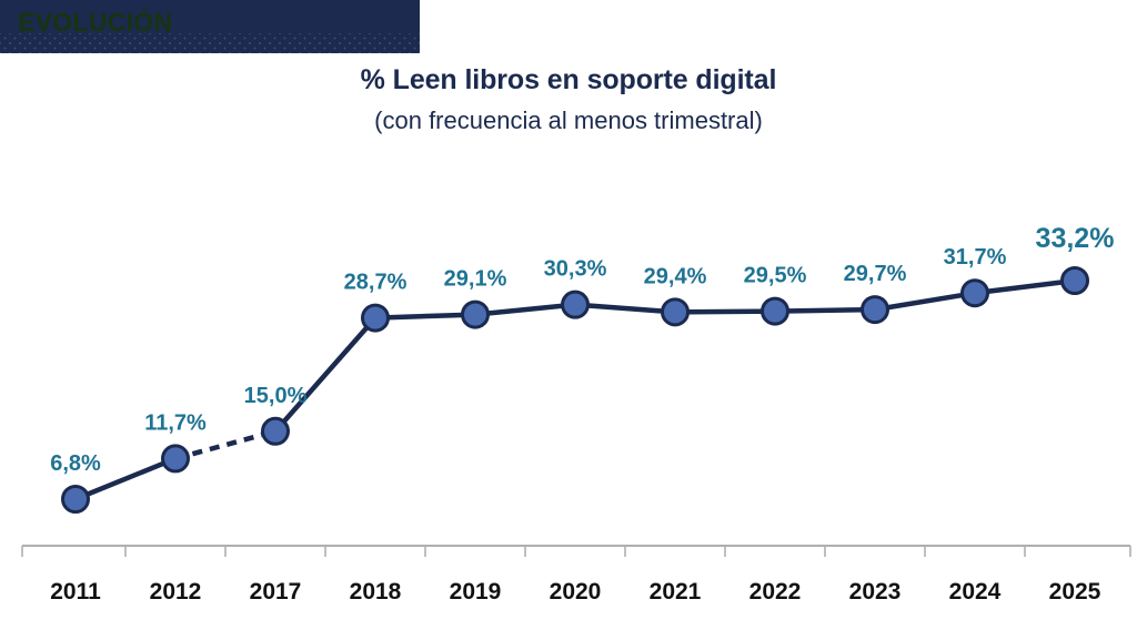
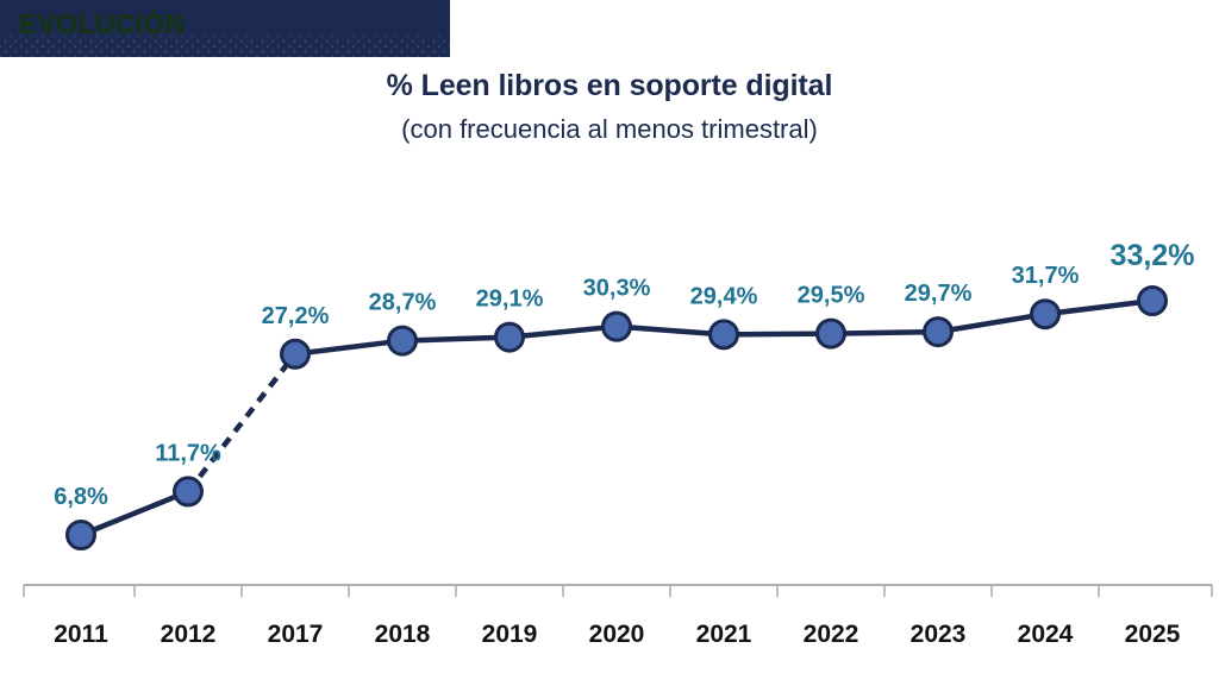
2017: 15,0% -> 27,2%
